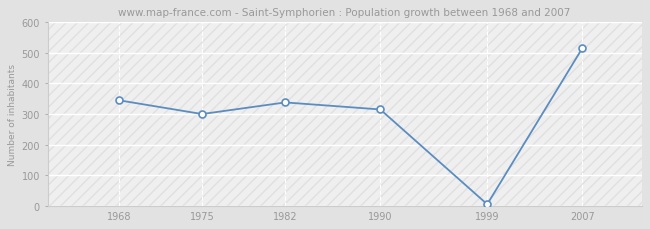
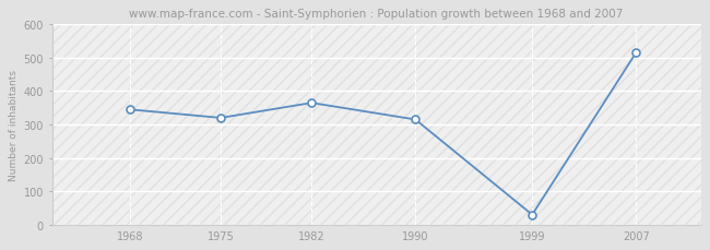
1975: 300 -> 320
1982: 338 -> 365
1999: 5 -> 30
